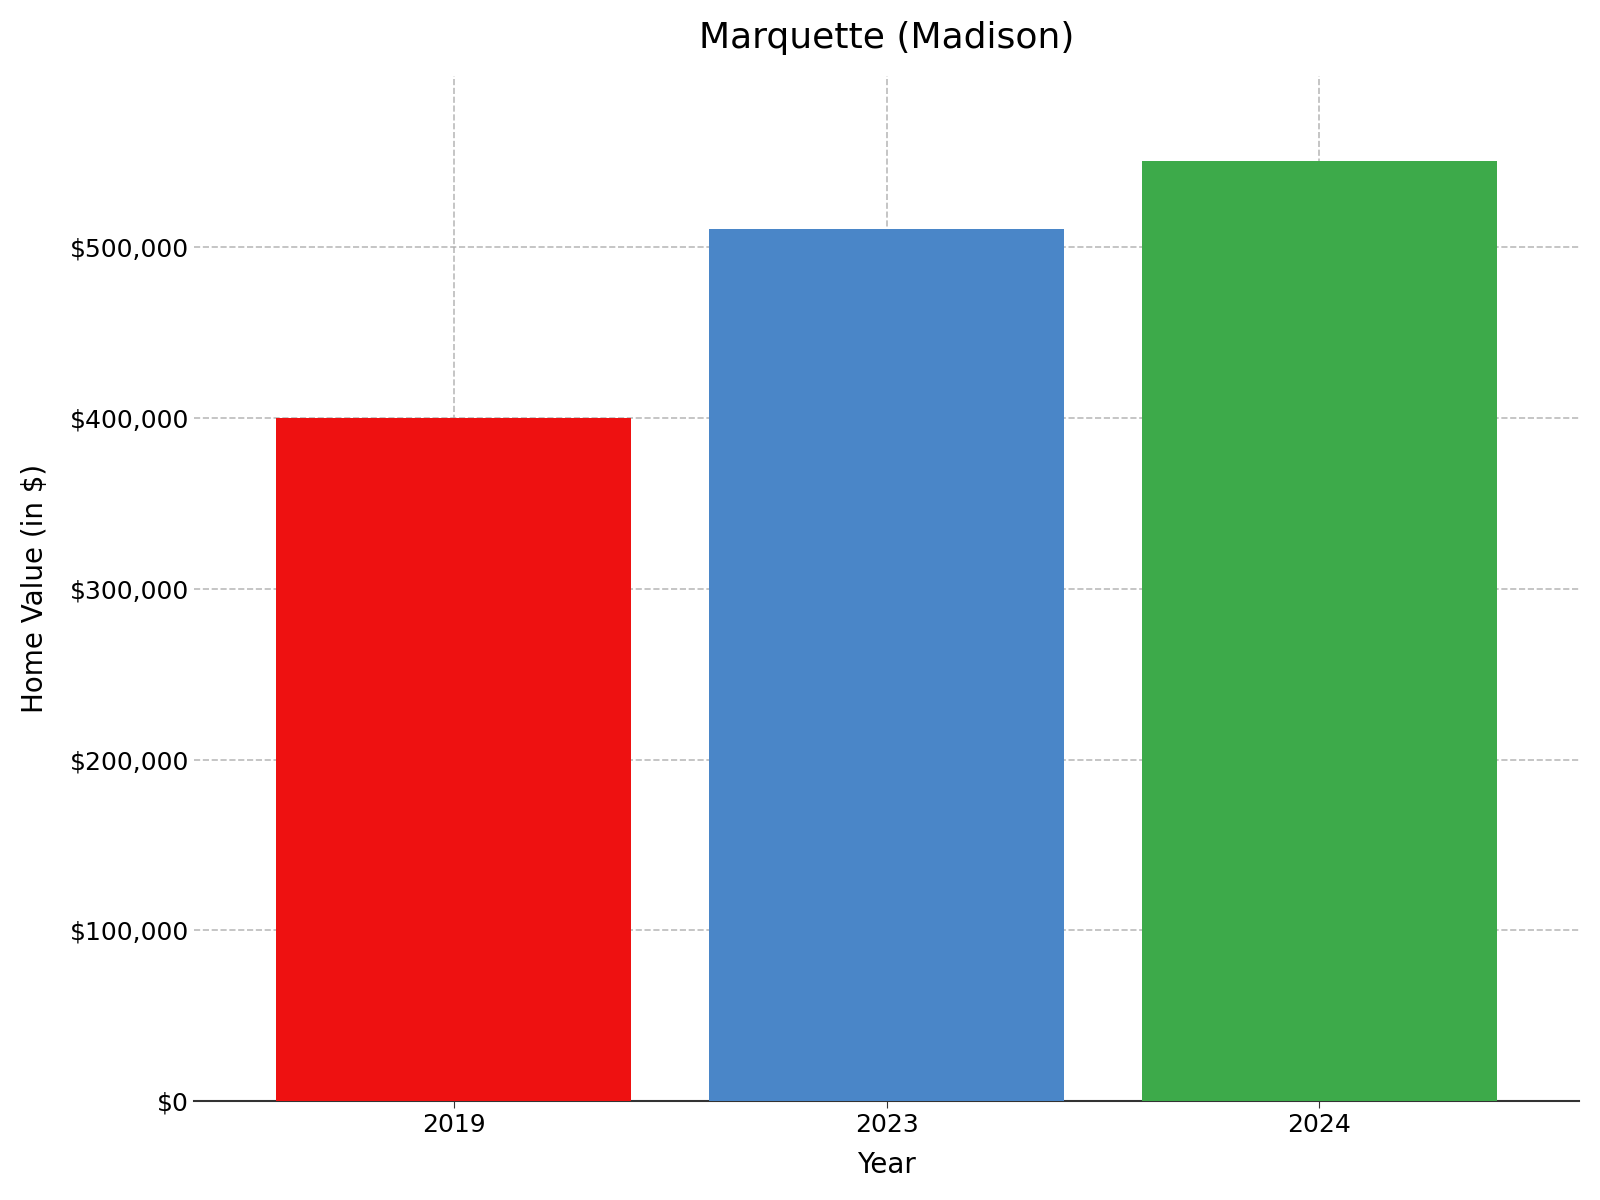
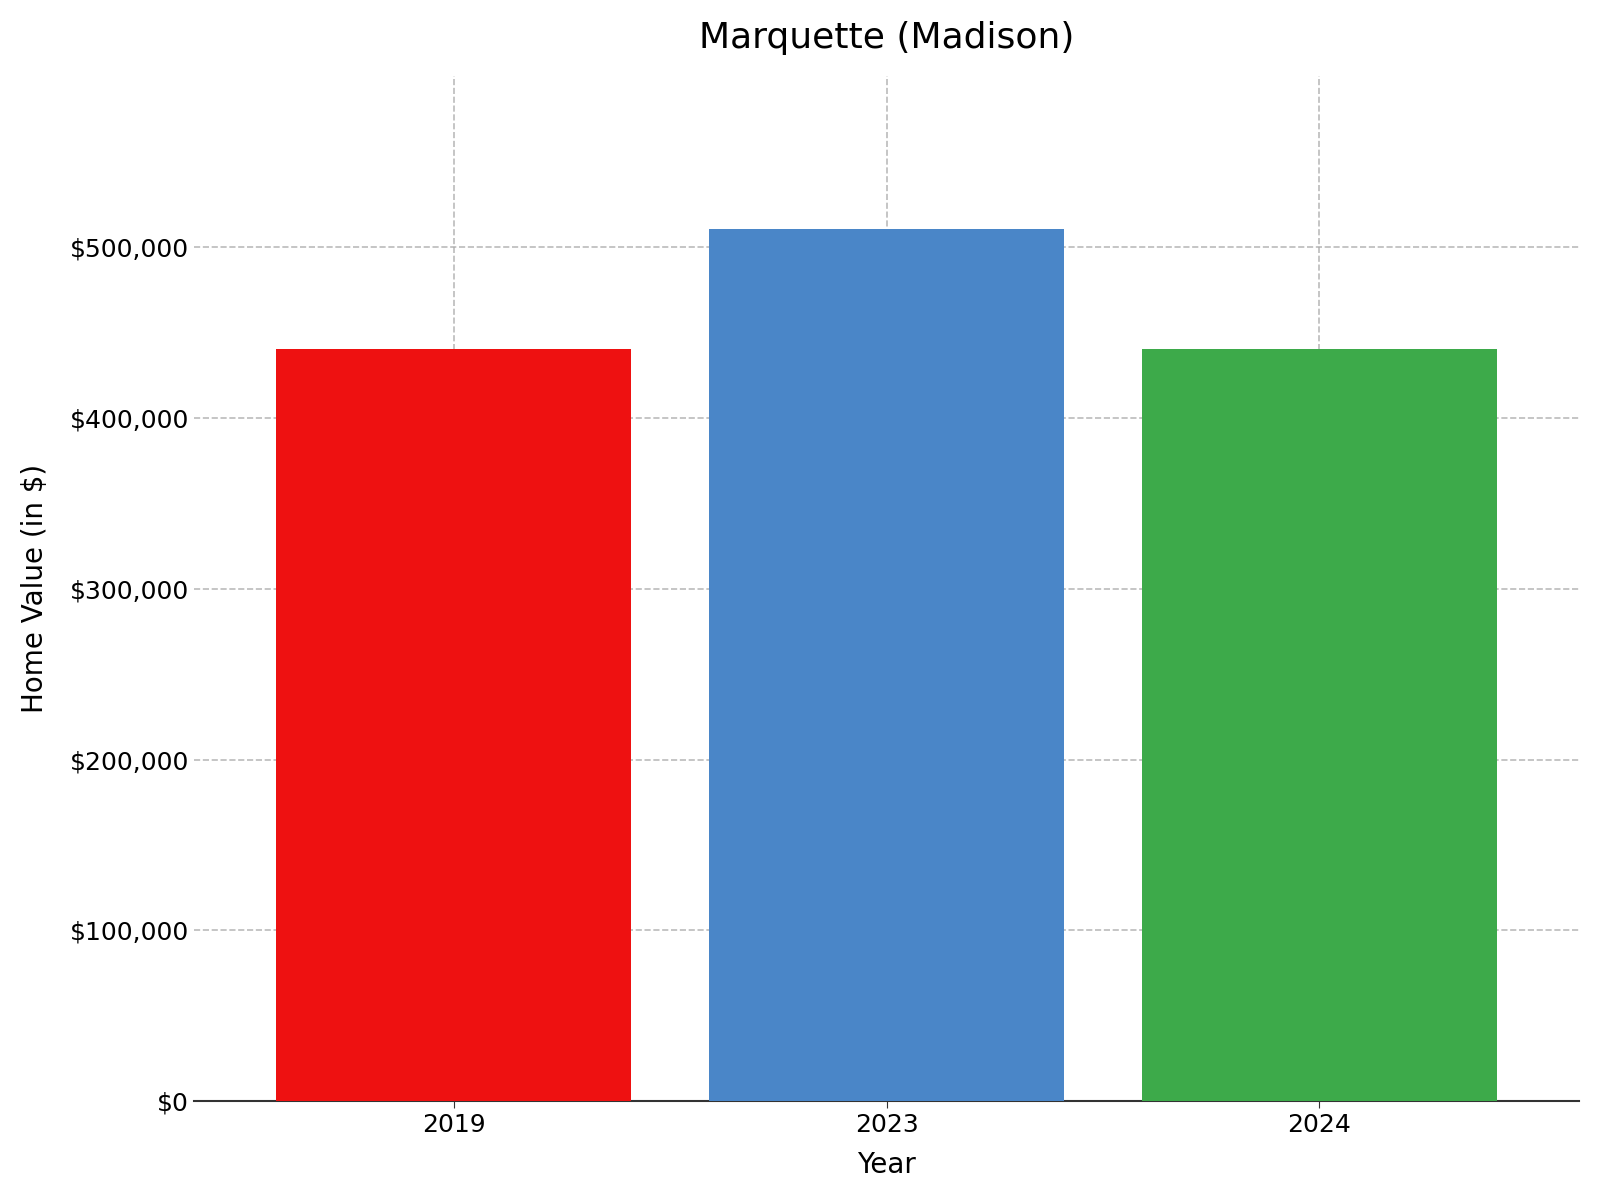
2019: $400,000 -> $440,000
2024: $550,000 -> $440,000
